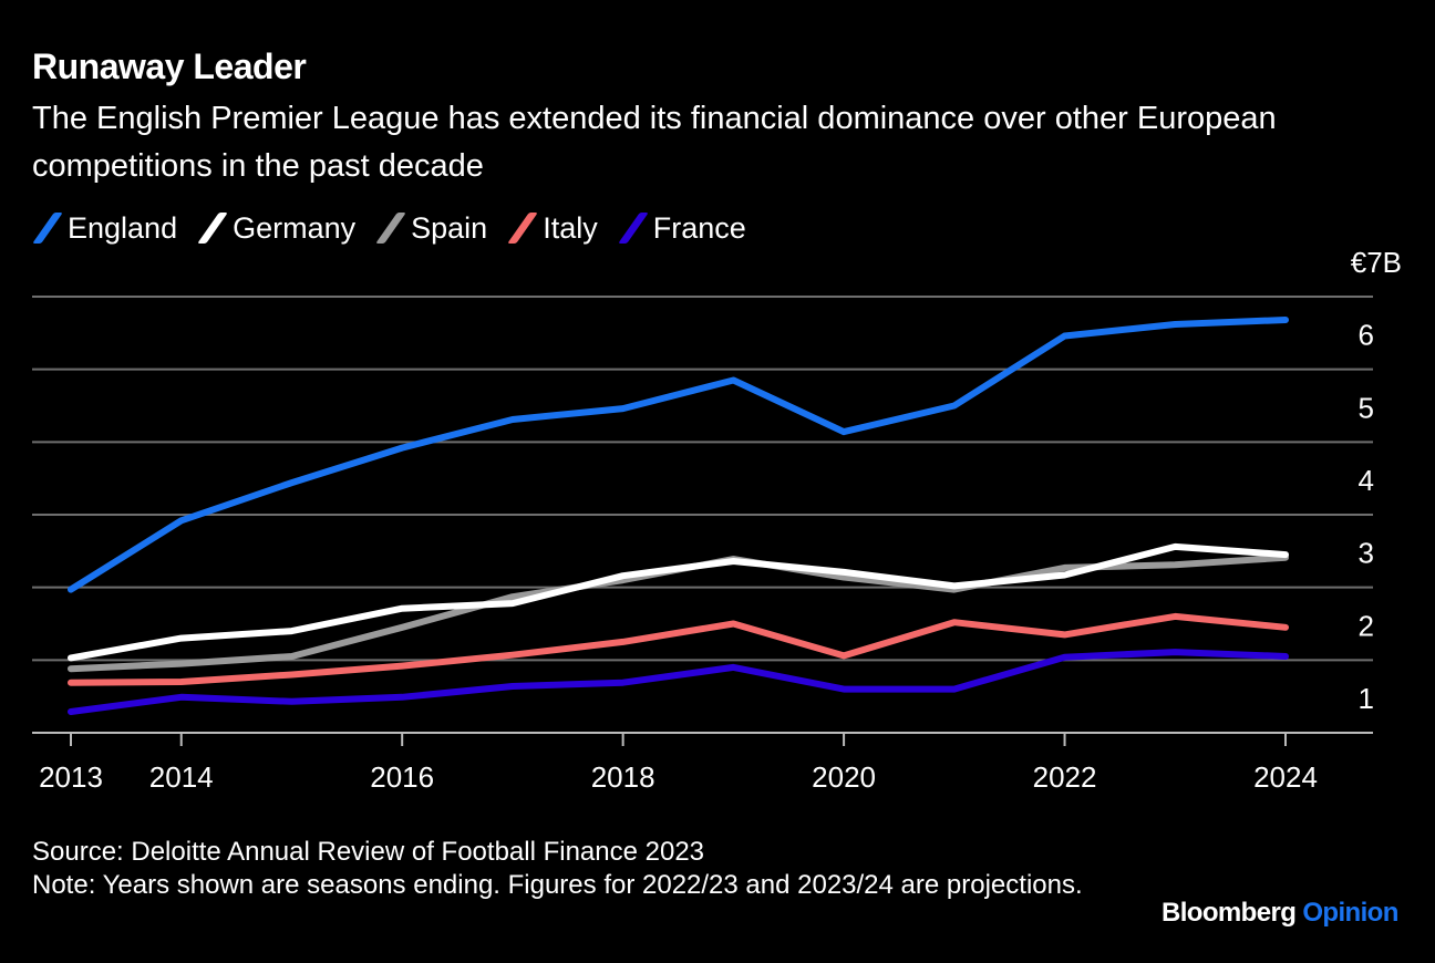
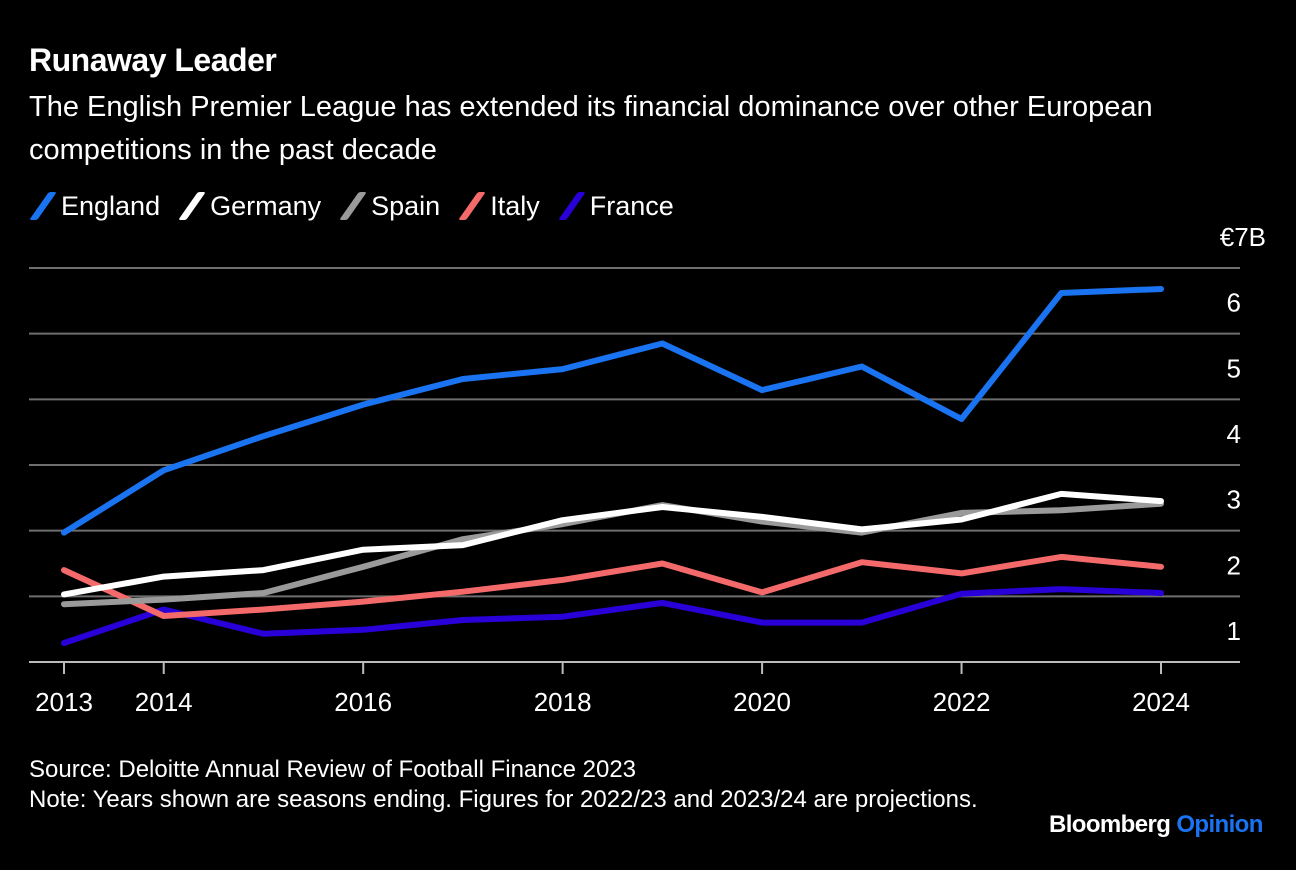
Italy/2013: 1.7 -> 2.4
France/2014: 1.5 -> 1.8
England/2022: 6.5 -> 4.7
